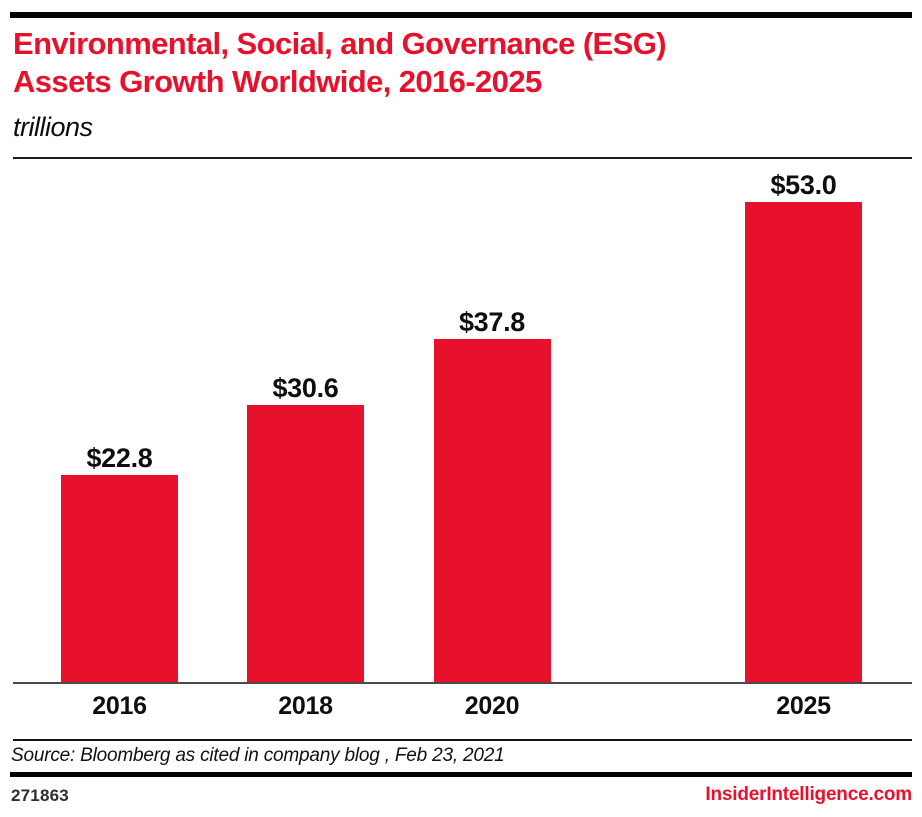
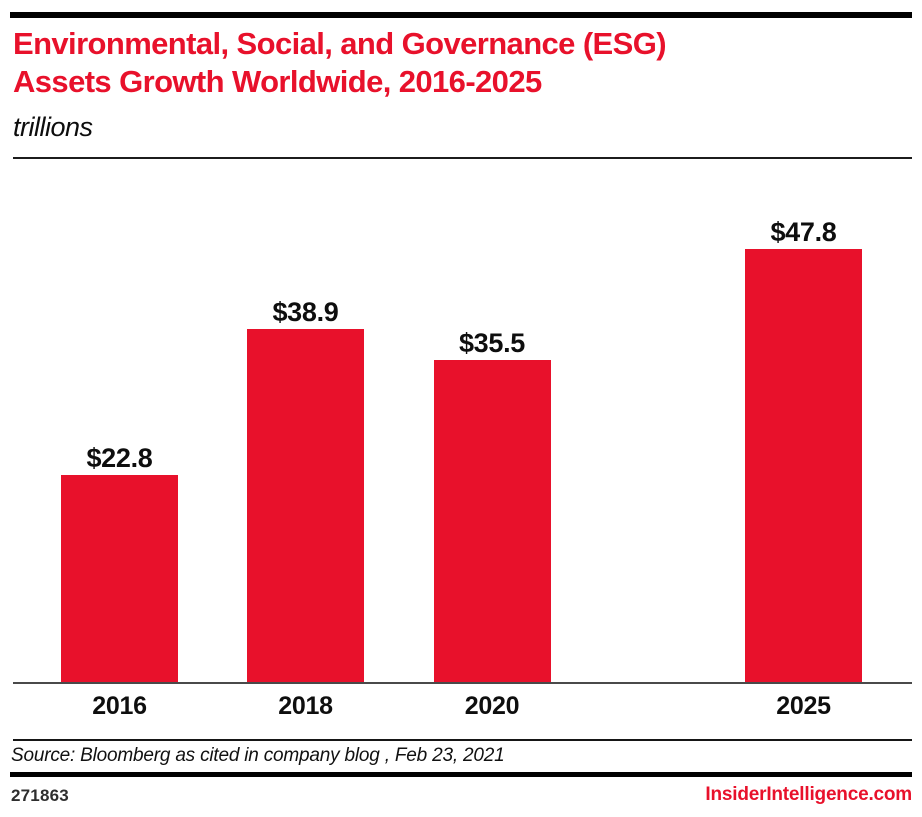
2018: $30.6 -> $38.9
2020: $37.8 -> $35.5
2025: $53.0 -> $47.8
